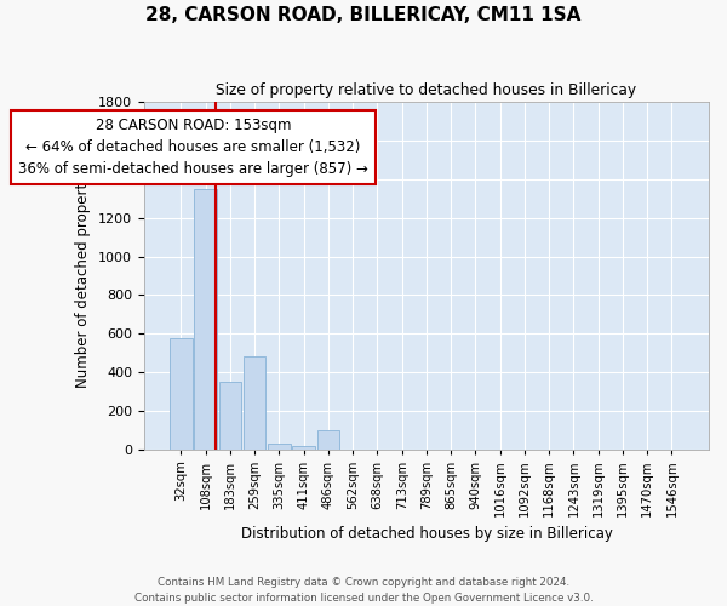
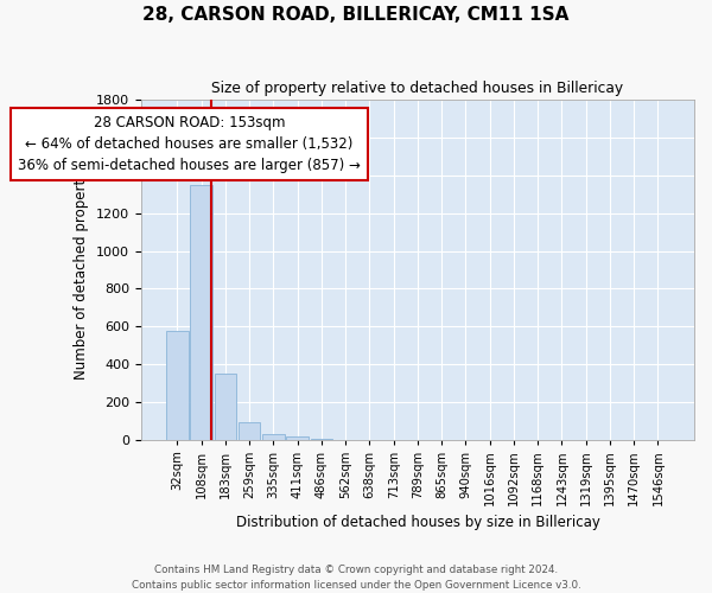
259sqm: 480 -> 90
486sqm: 100 -> 0
